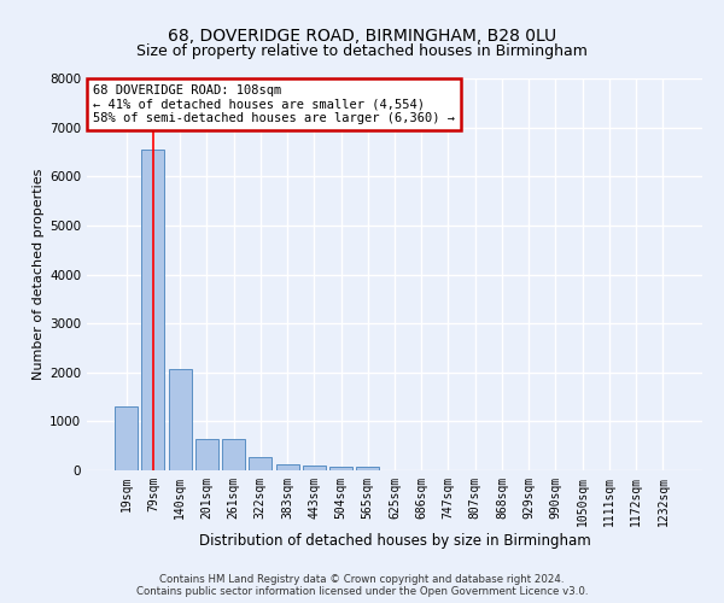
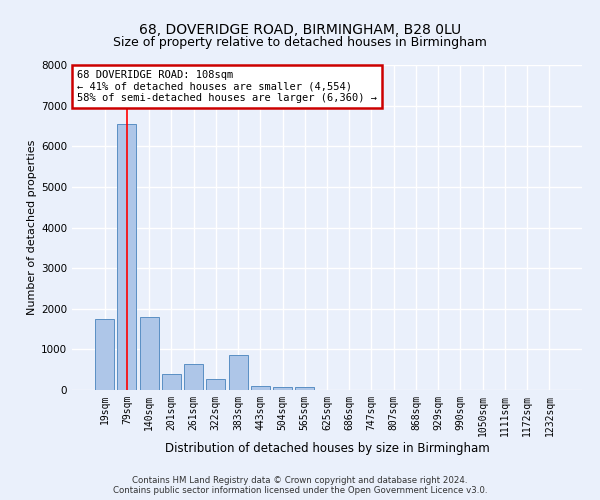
19sqm: 1300 -> 1750
140sqm: 2080 -> 1800
201sqm: 640 -> 400
383sqm: 130 -> 850
